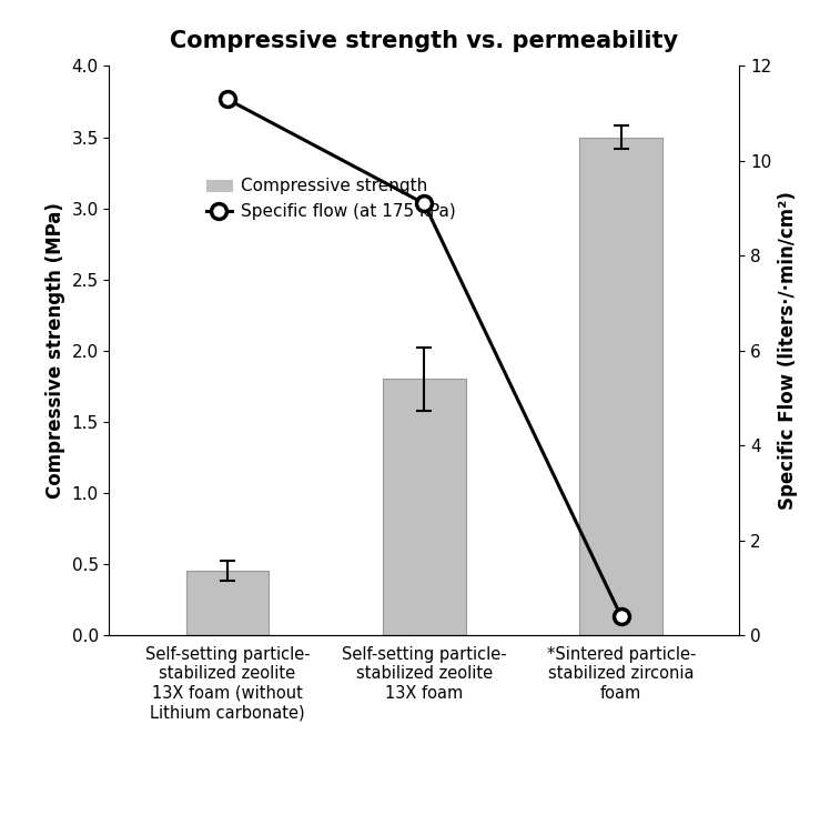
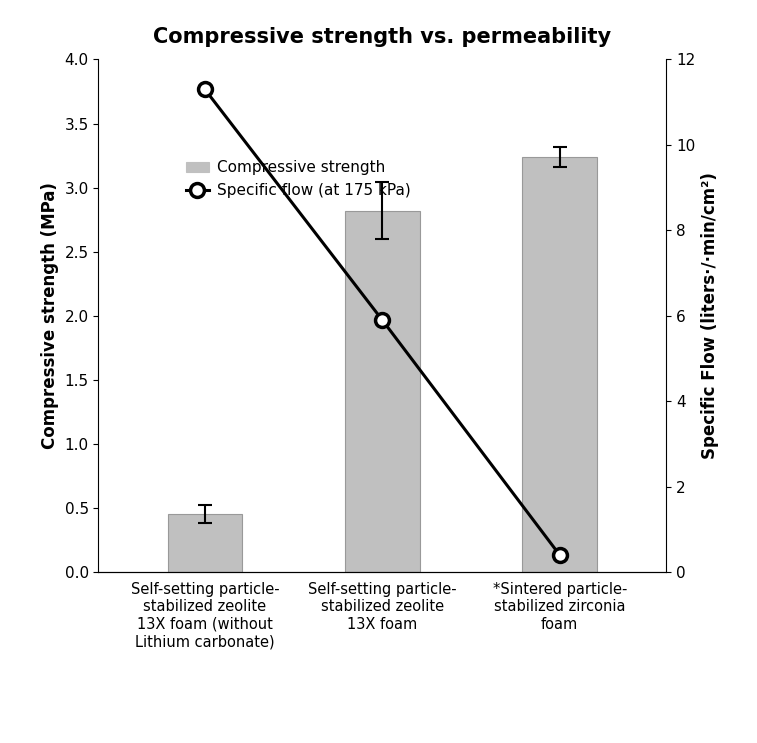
Compressive strength/Self-setting particle- stabilized zeolite 13X foam: 1.80 -> 2.82
Specific flow (at 175 kPa)/Self-setting particle- stabilized zeolite 13X foam: 9.1 -> 5.9
Compressive strength/*Sintered particle- stabilized zirconia foam: 3.50 -> 3.24
